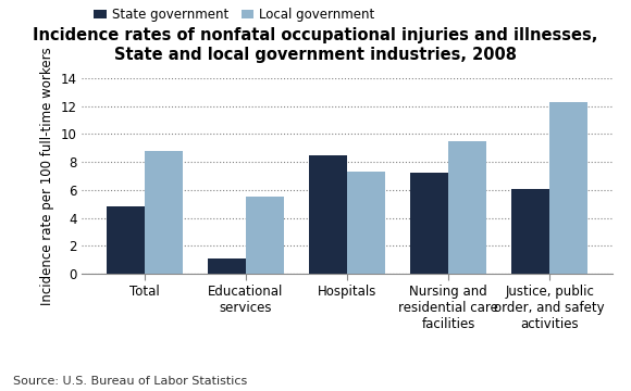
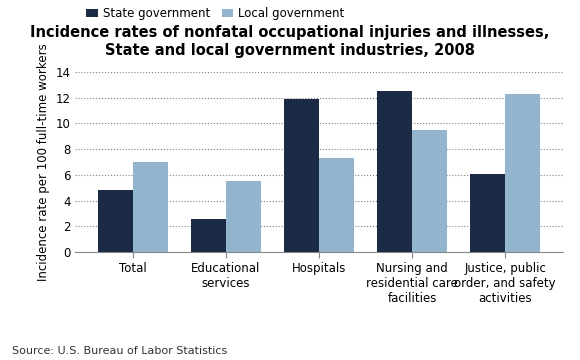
Local government/Total: 8.8 -> 7.0
State government/Educational services: 1.1 -> 2.6
State government/Hospitals: 8.5 -> 11.9
State government/Nursing and residential care facilities: 7.2 -> 12.5
